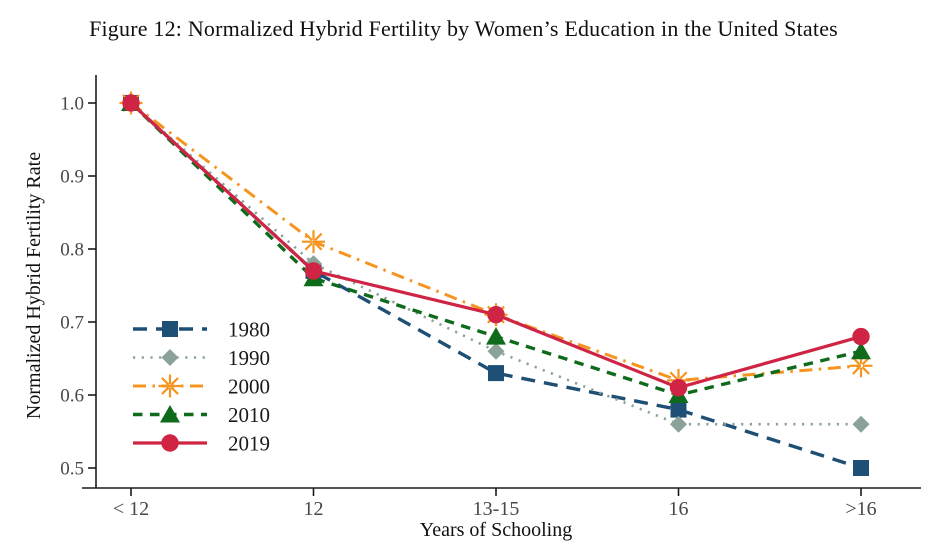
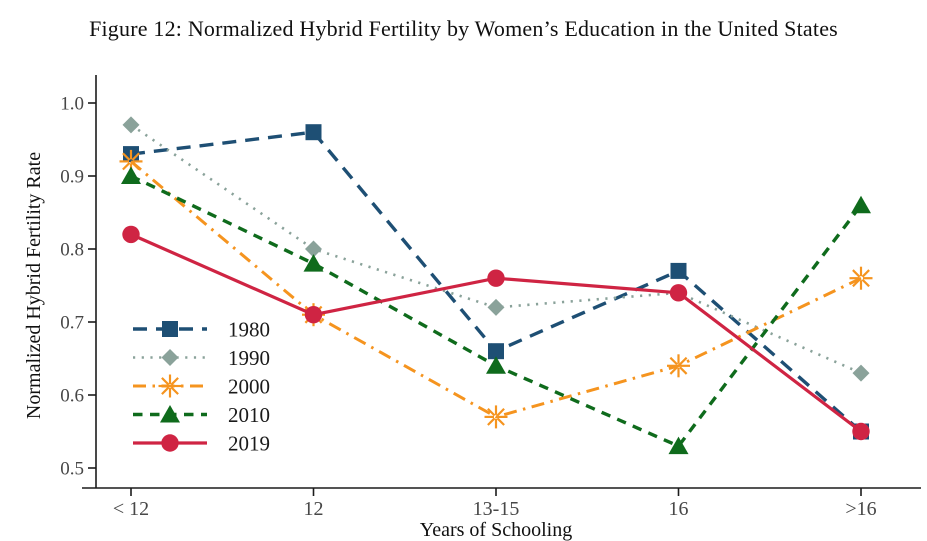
1980/< 12: 1.00 -> 0.93
1990/< 12: 1.00 -> 0.97
2000/< 12: 1.00 -> 0.92
2010/< 12: 1.00 -> 0.90
2019/< 12: 1.00 -> 0.82
1980/12: 0.77 -> 0.96
1990/12: 0.78 -> 0.80
2000/12: 0.81 -> 0.71
2010/12: 0.76 -> 0.78
2019/12: 0.77 -> 0.71
1980/13-15: 0.63 -> 0.66
1990/13-15: 0.66 -> 0.72
2000/13-15: 0.71 -> 0.57
2010/13-15: 0.68 -> 0.64
2019/13-15: 0.71 -> 0.76
1980/16: 0.58 -> 0.77
1990/16: 0.56 -> 0.74
2000/16: 0.62 -> 0.64
2010/16: 0.60 -> 0.53
2019/16: 0.61 -> 0.74
1980/>16: 0.50 -> 0.55
1990/>16: 0.56 -> 0.63
2000/>16: 0.64 -> 0.76
2010/>16: 0.66 -> 0.86
2019/>16: 0.68 -> 0.55
